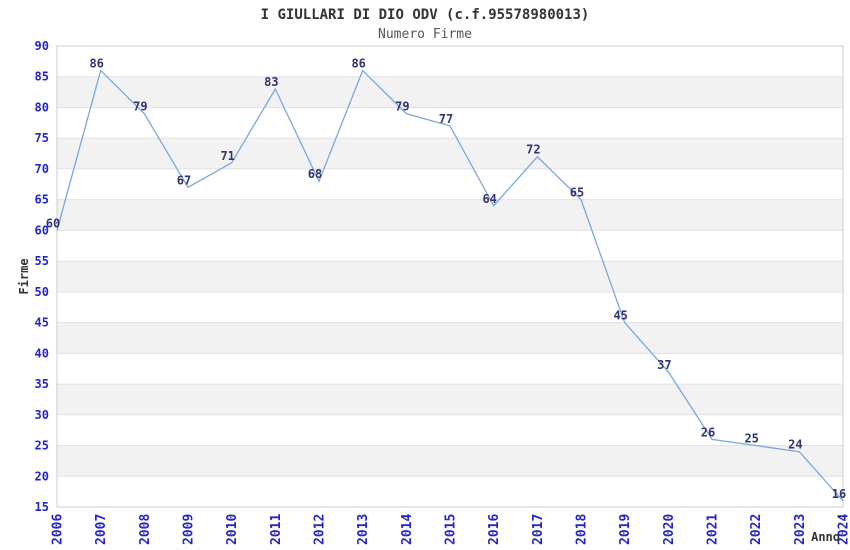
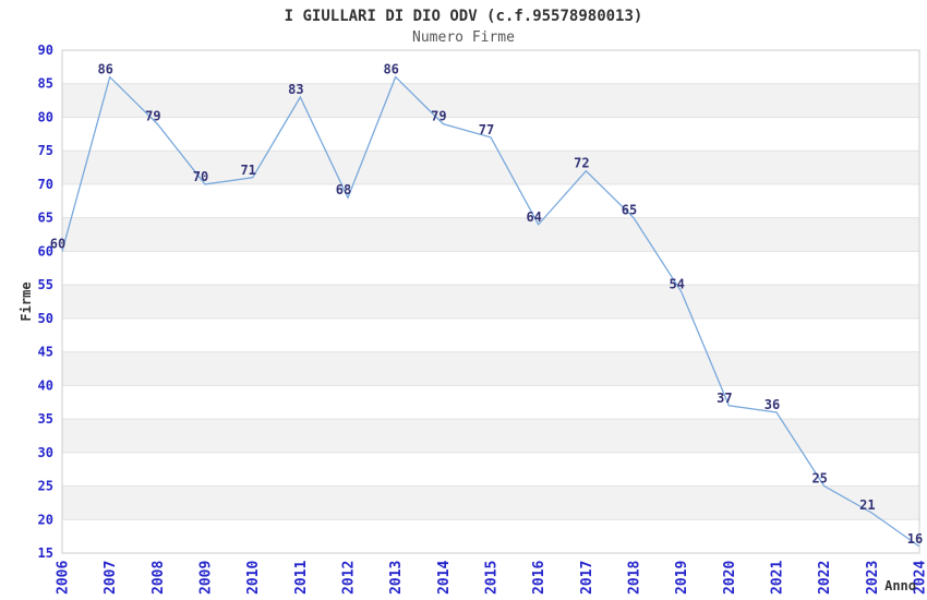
2009: 67 -> 70
2019: 45 -> 54
2021: 26 -> 36
2023: 24 -> 21
